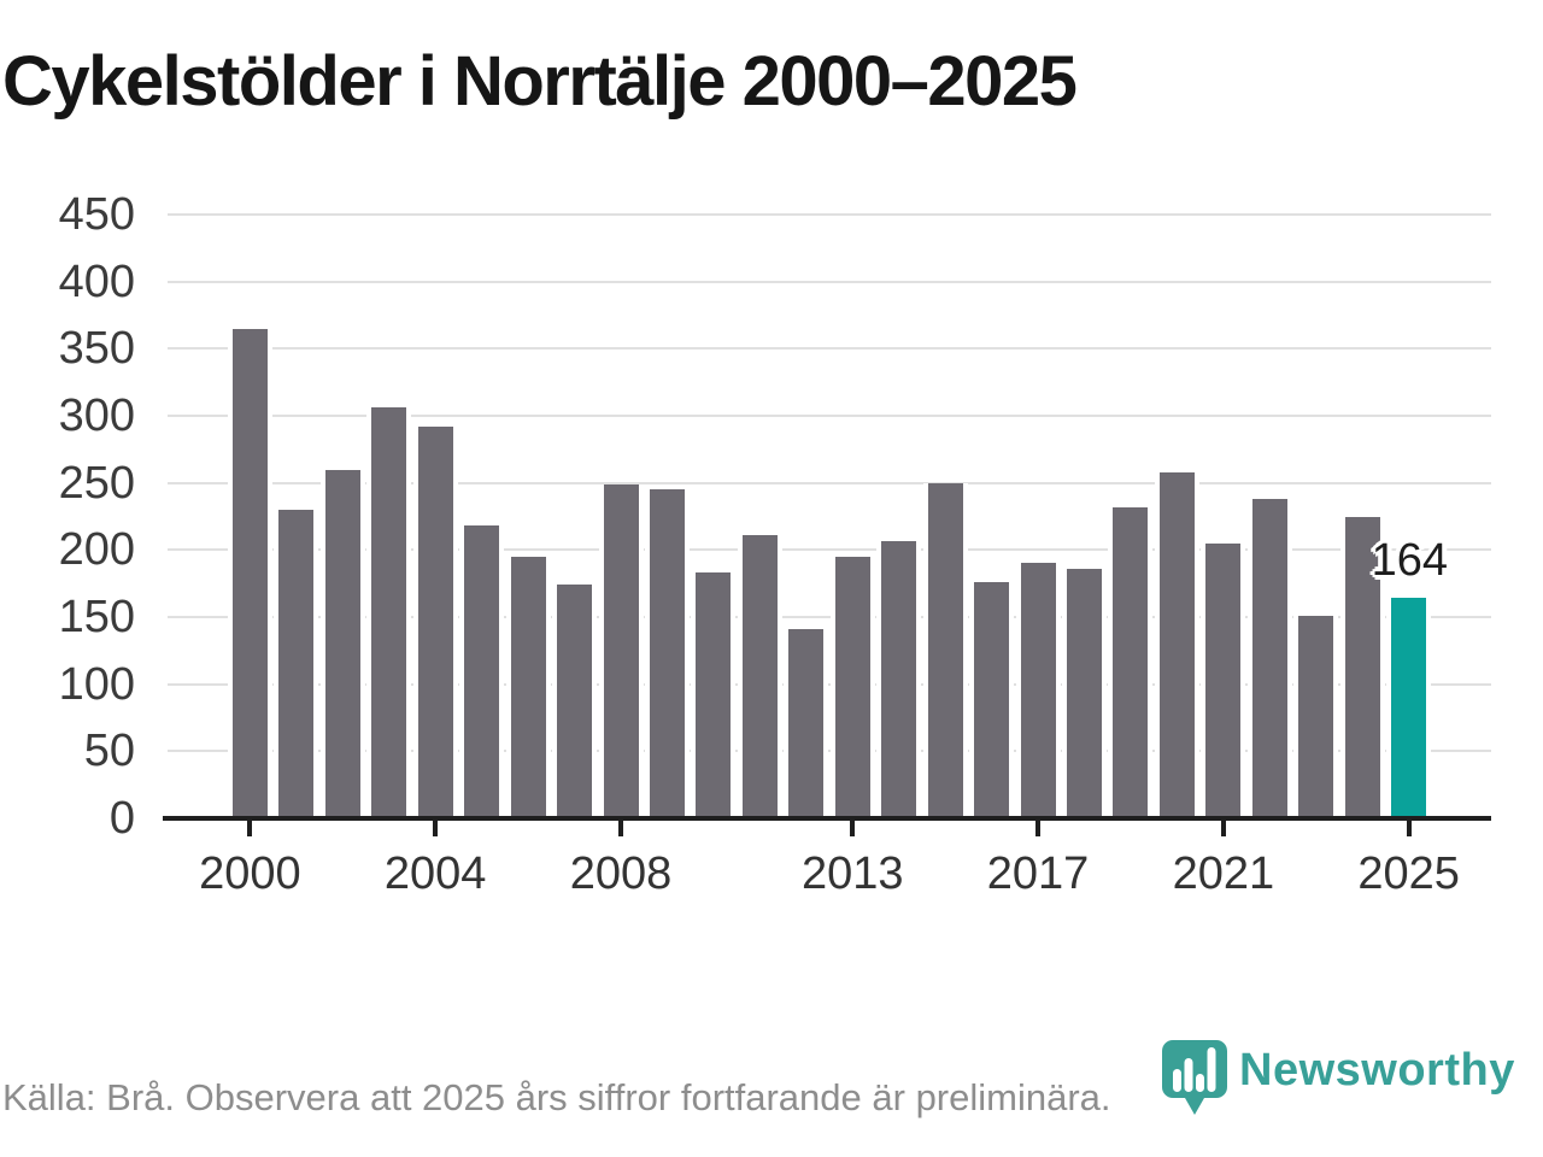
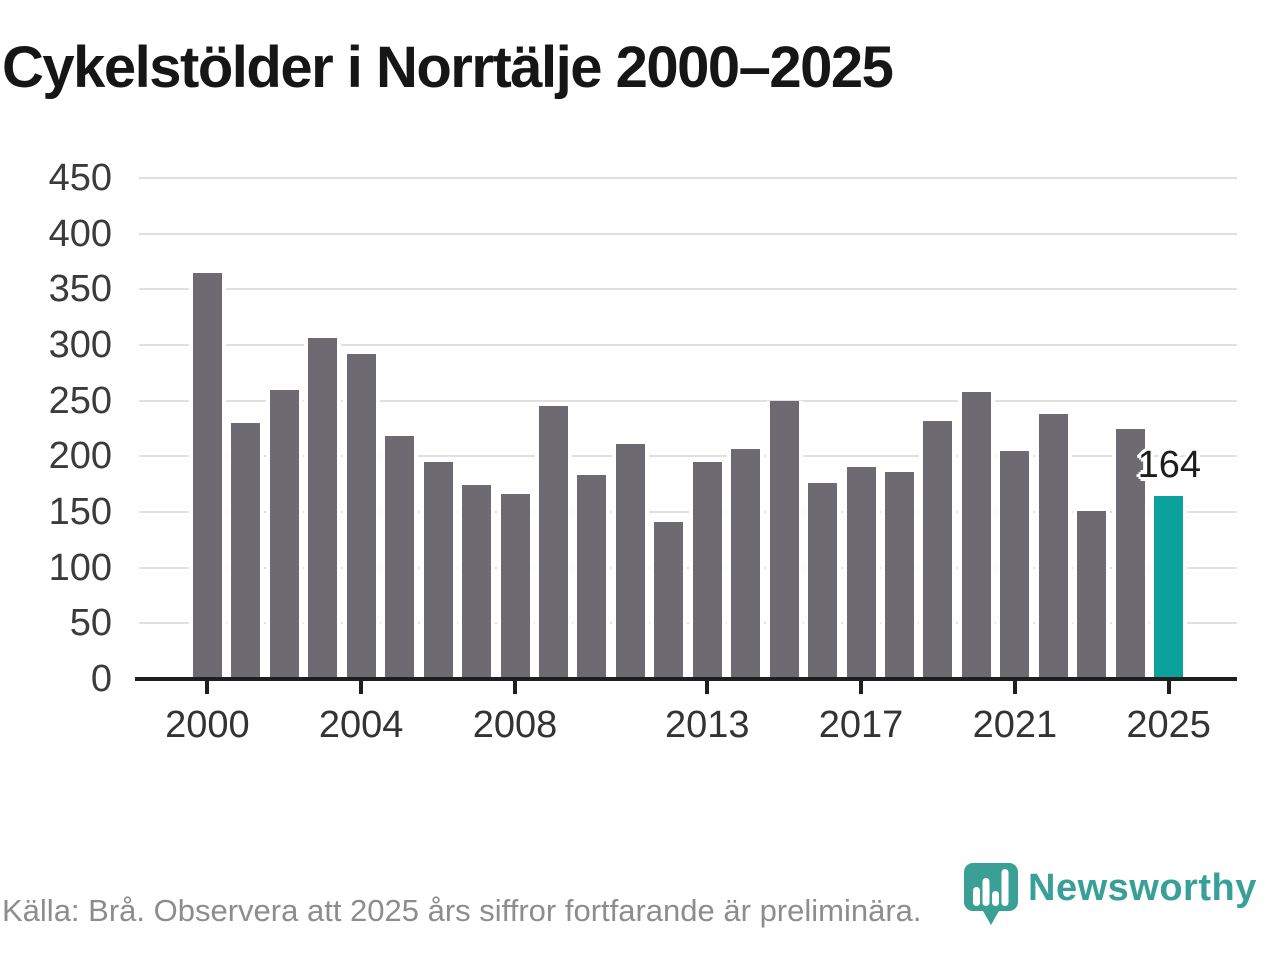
2008: 249 -> 166
